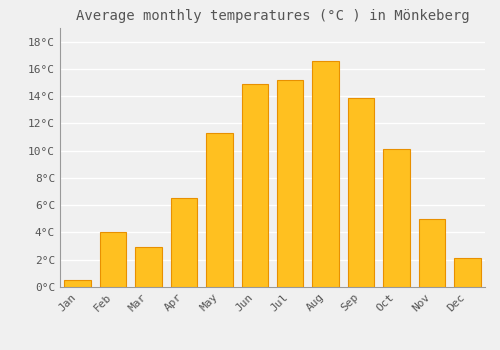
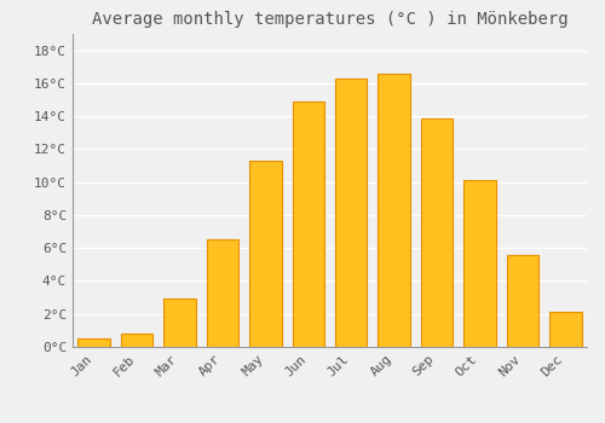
Feb: 4.0°C -> 0.8°C
Jul: 15.2°C -> 16.3°C
Nov: 5.0°C -> 5.6°C
